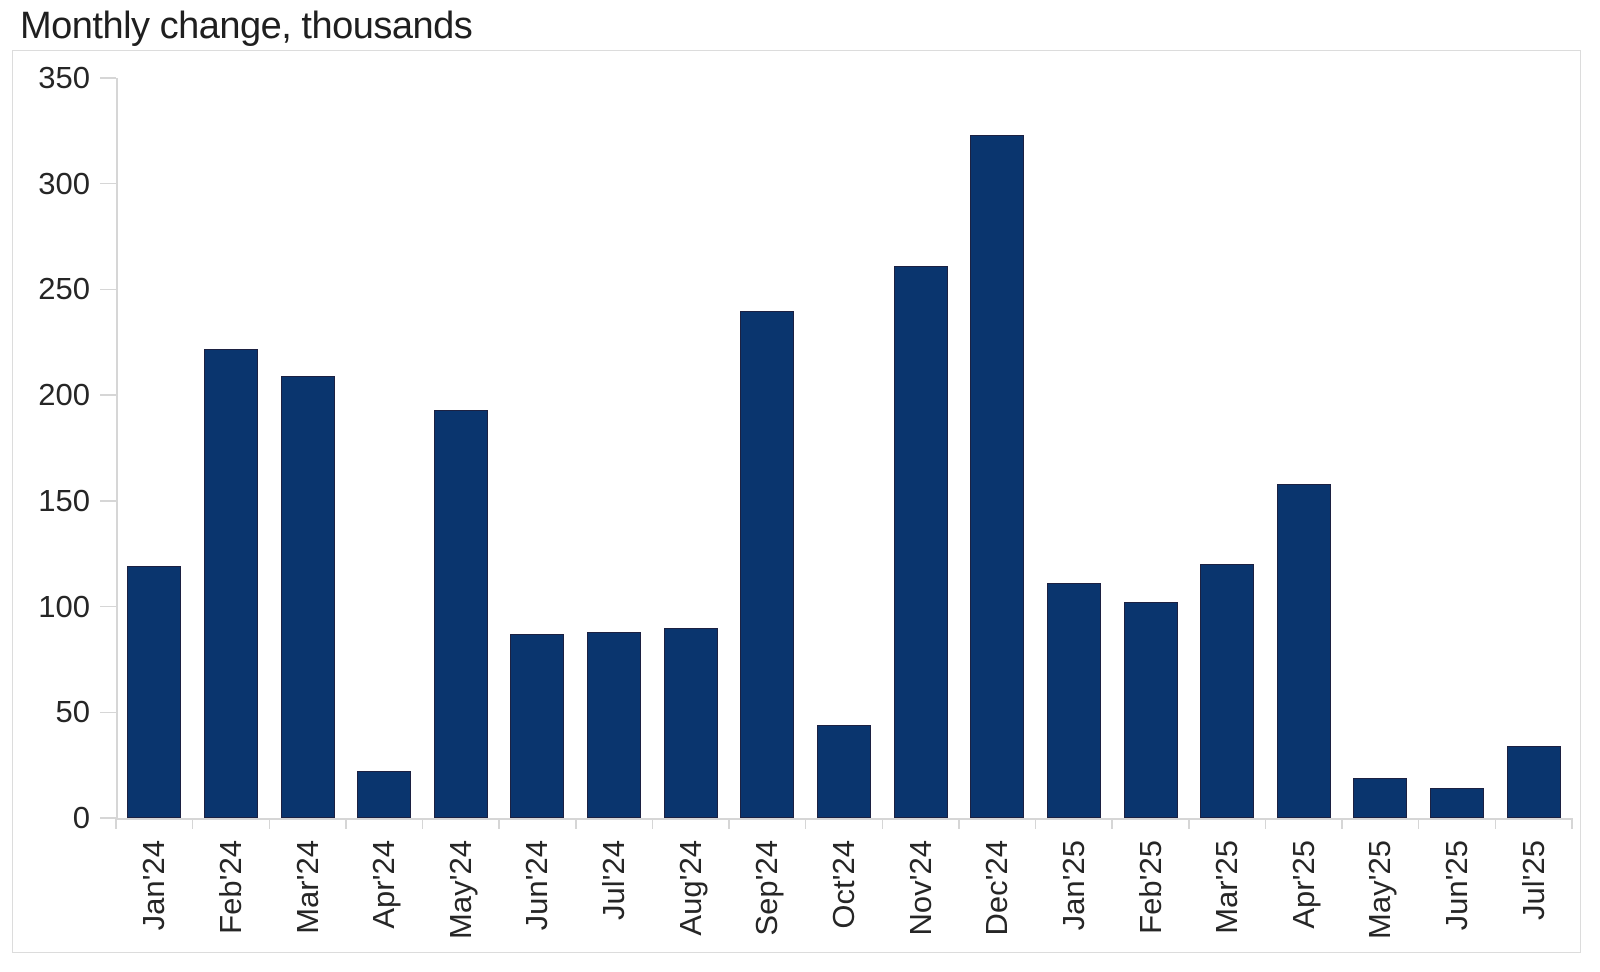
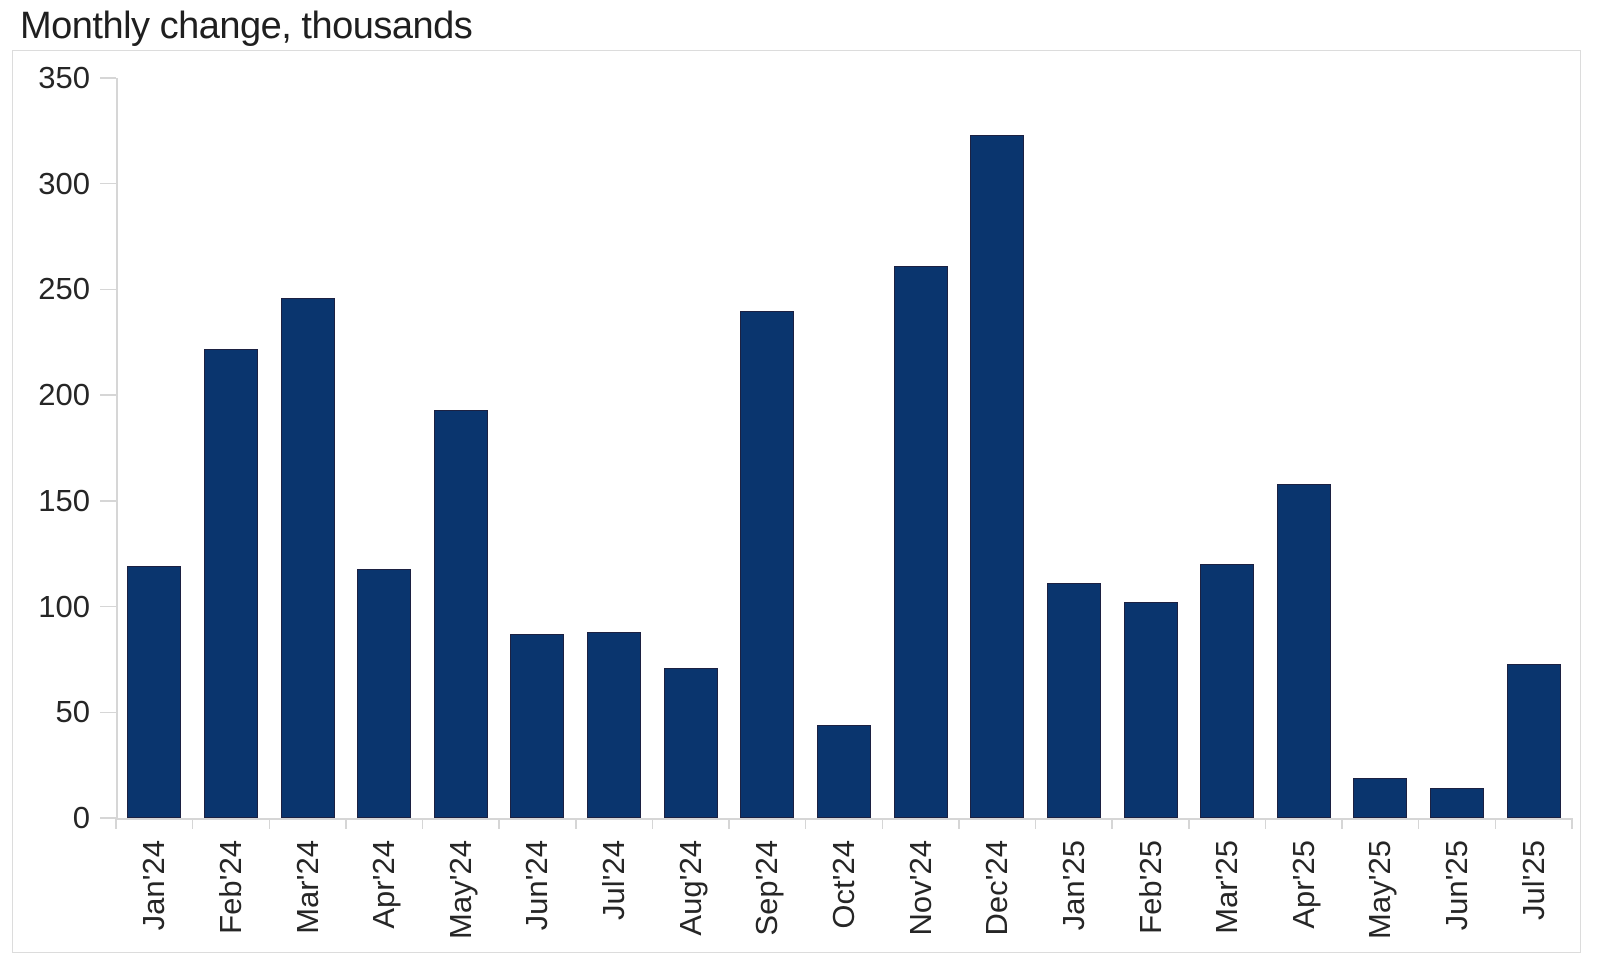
Mar'24: 209 -> 246
Apr'24: 22 -> 118
Aug'24: 90 -> 71
Jul'25: 34 -> 73
